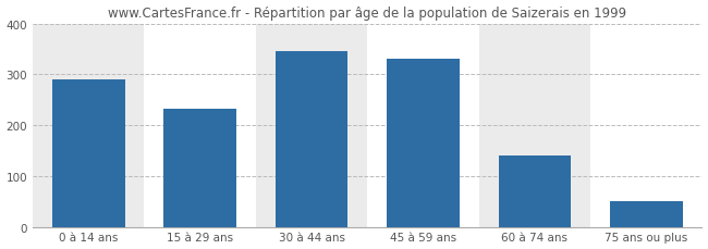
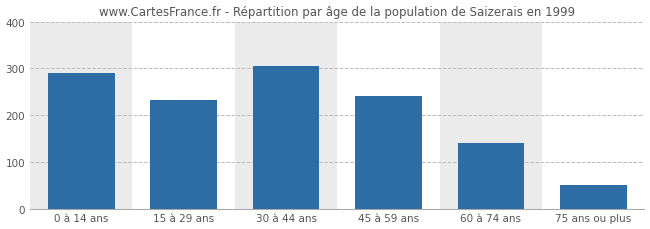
30 à 44 ans: 345 -> 304
45 à 59 ans: 330 -> 240
